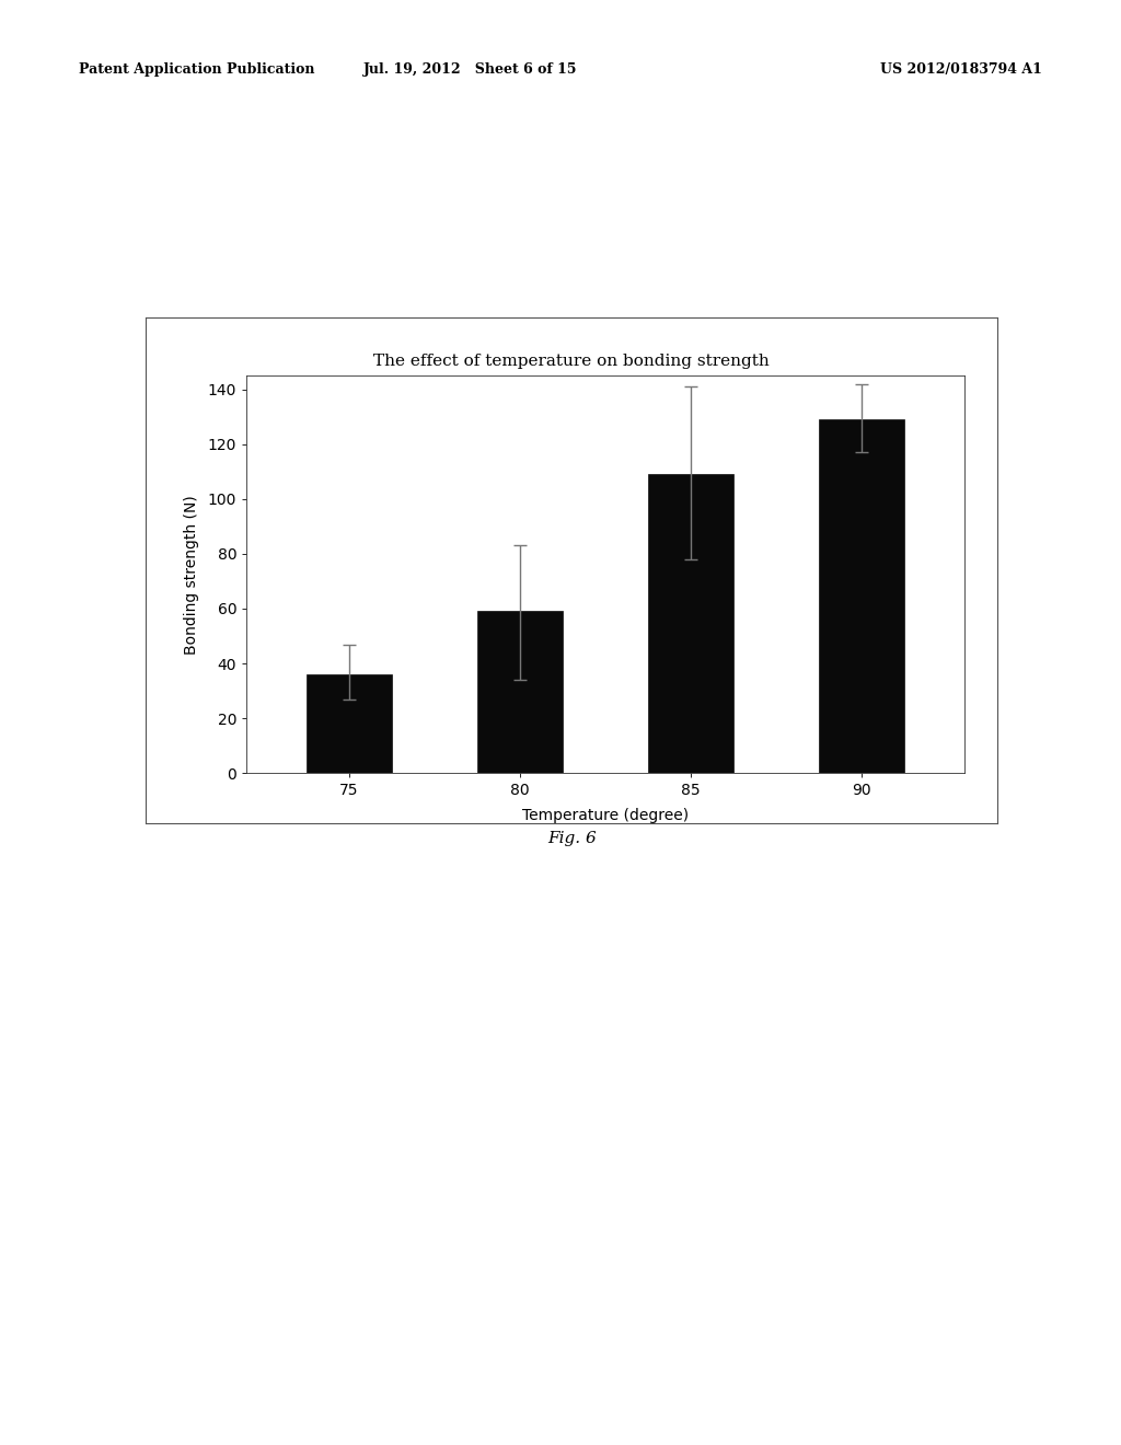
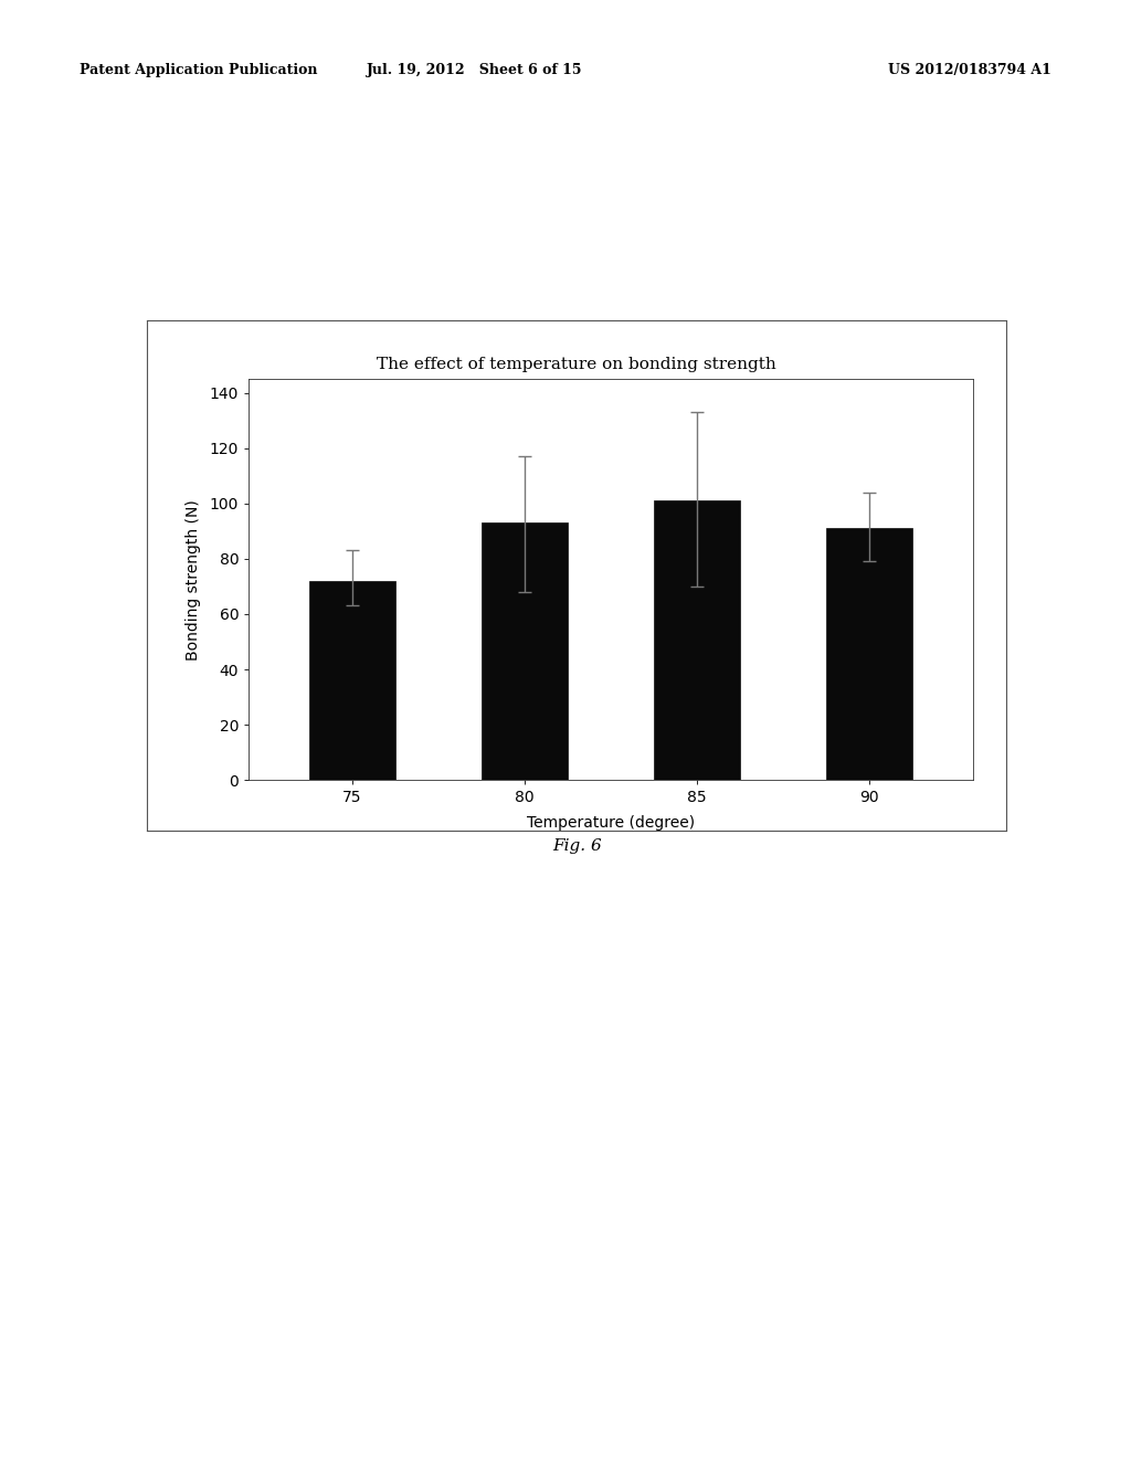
75: 36 -> 72
80: 59 -> 93
85: 109 -> 101
90: 129 -> 91
